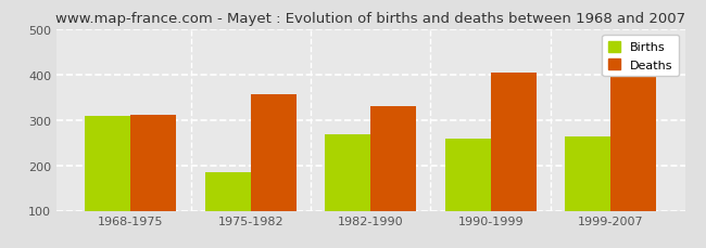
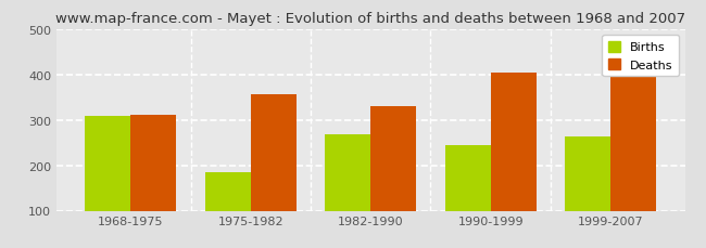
Births/1990-1999: 259 -> 245
